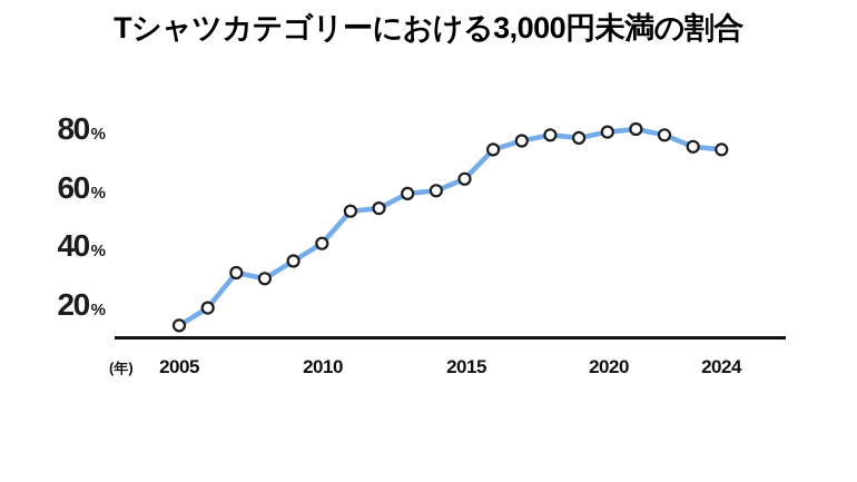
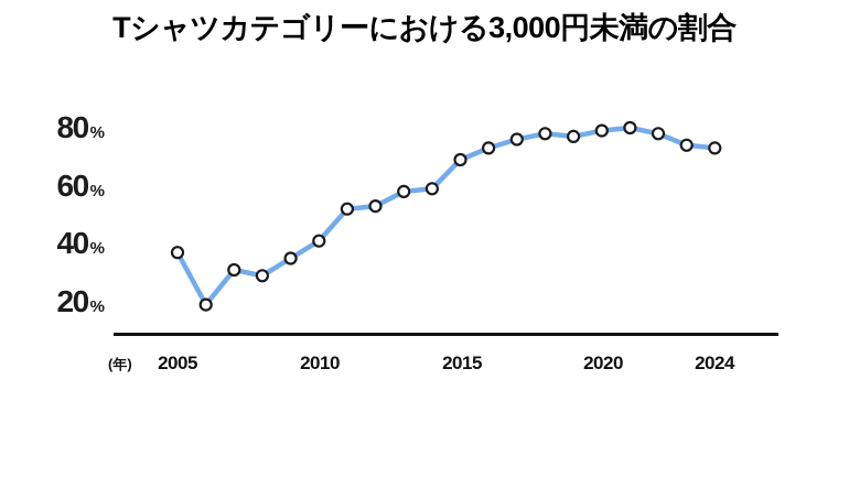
2005: 13 -> 37
2015: 63 -> 69
